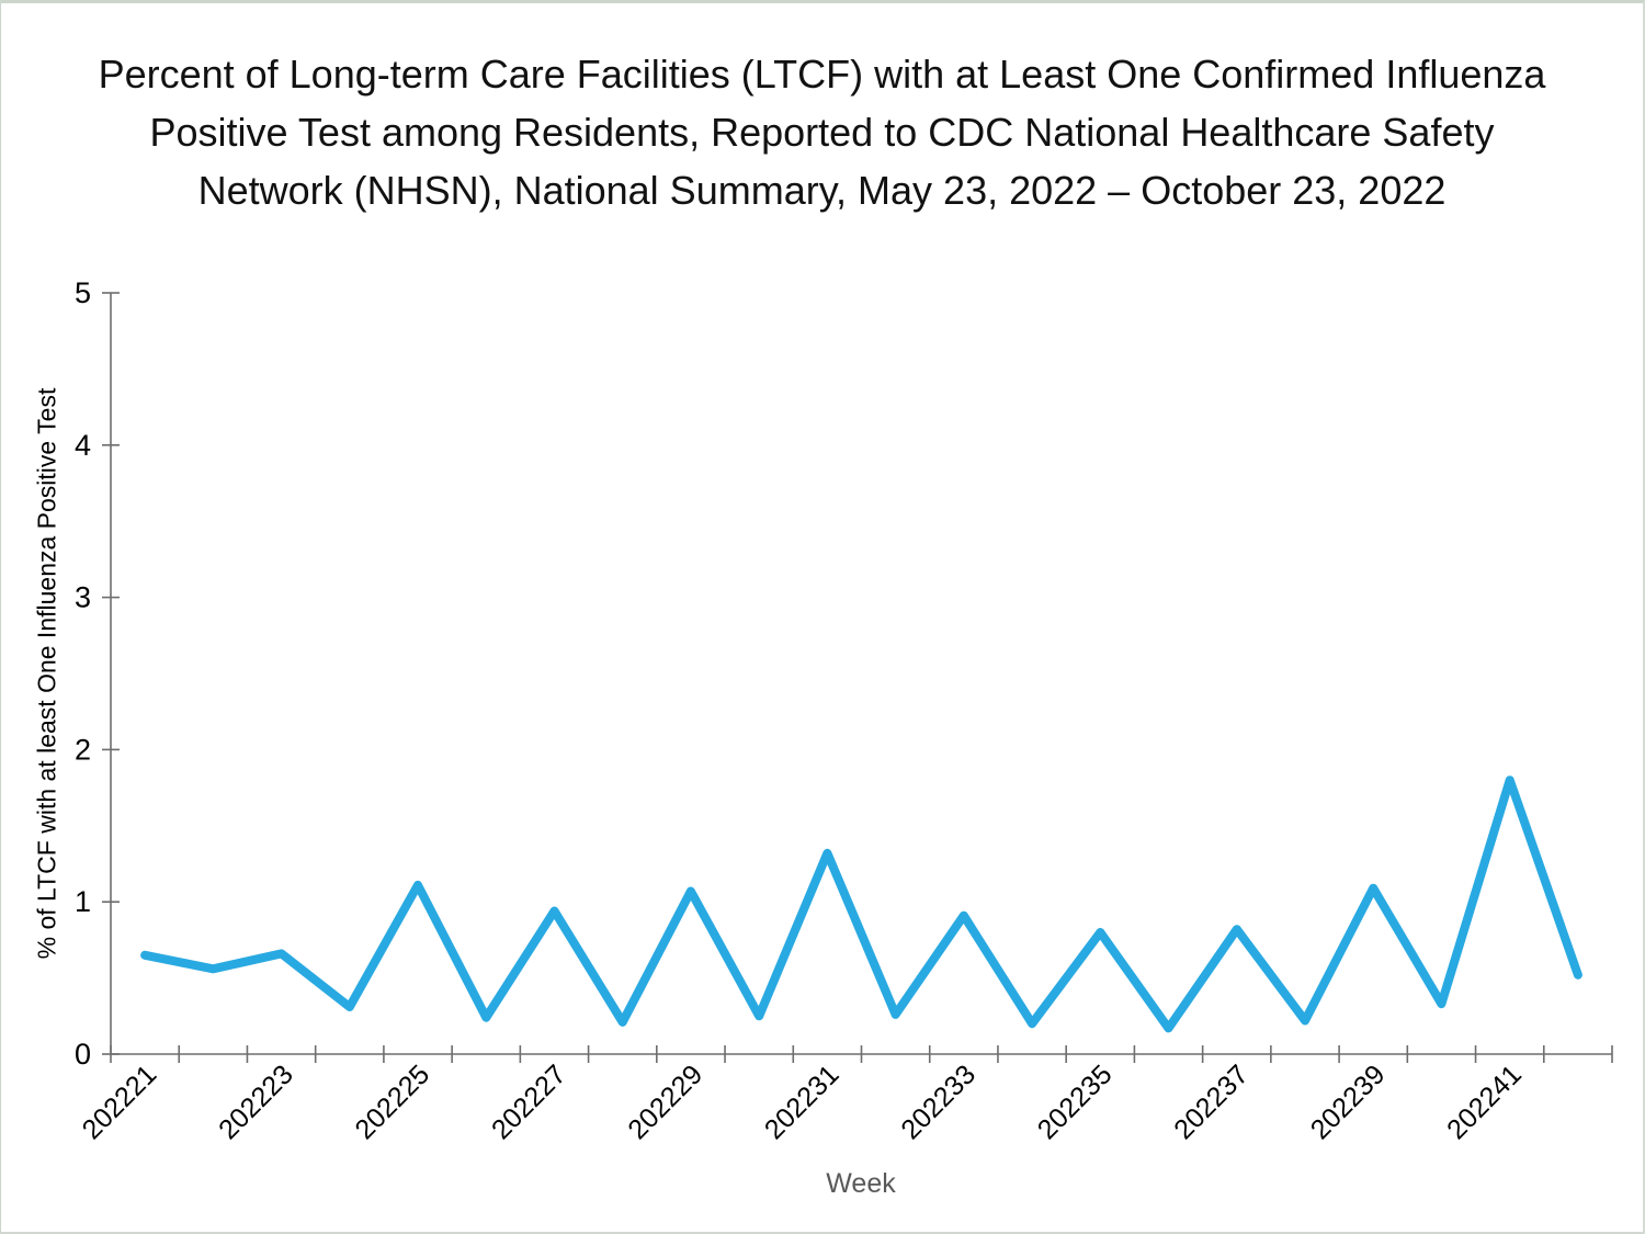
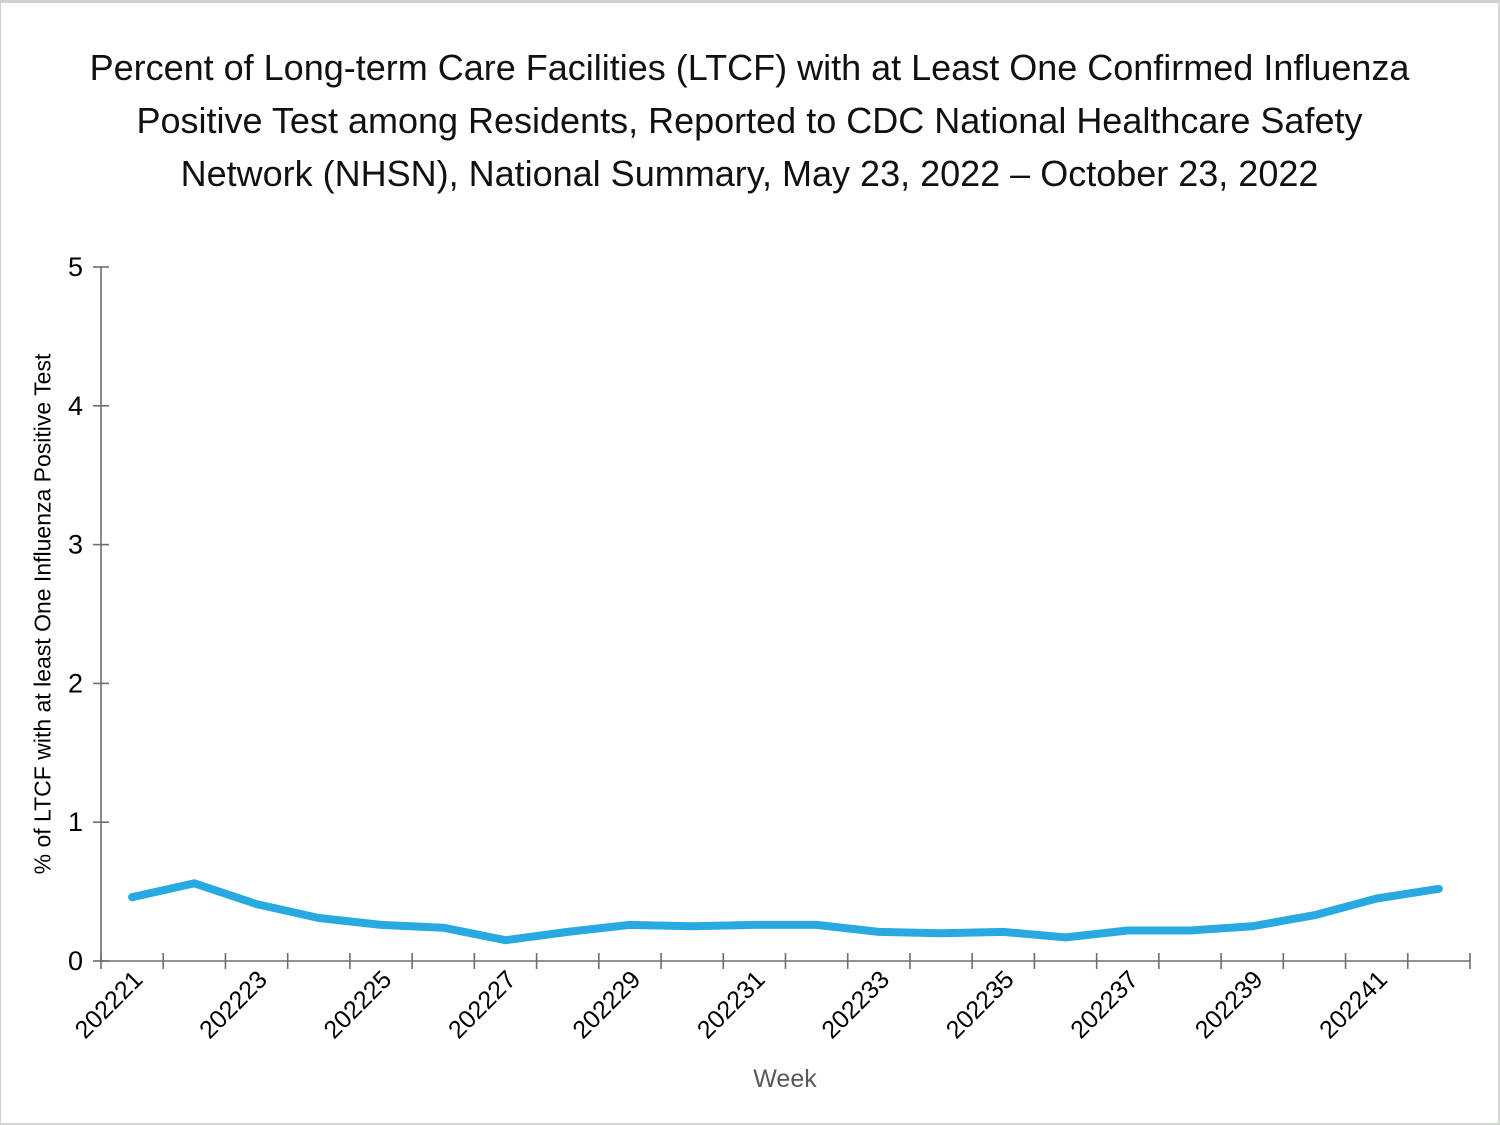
202221: 0.65 -> 0.46
202223: 0.66 -> 0.41
202225: 1.11 -> 0.26
202227: 0.94 -> 0.15
202229: 1.07 -> 0.26
202231: 1.32 -> 0.26
202233: 0.91 -> 0.21
202235: 0.80 -> 0.21
202237: 0.82 -> 0.22
202239: 1.09 -> 0.25
202241: 1.80 -> 0.45
